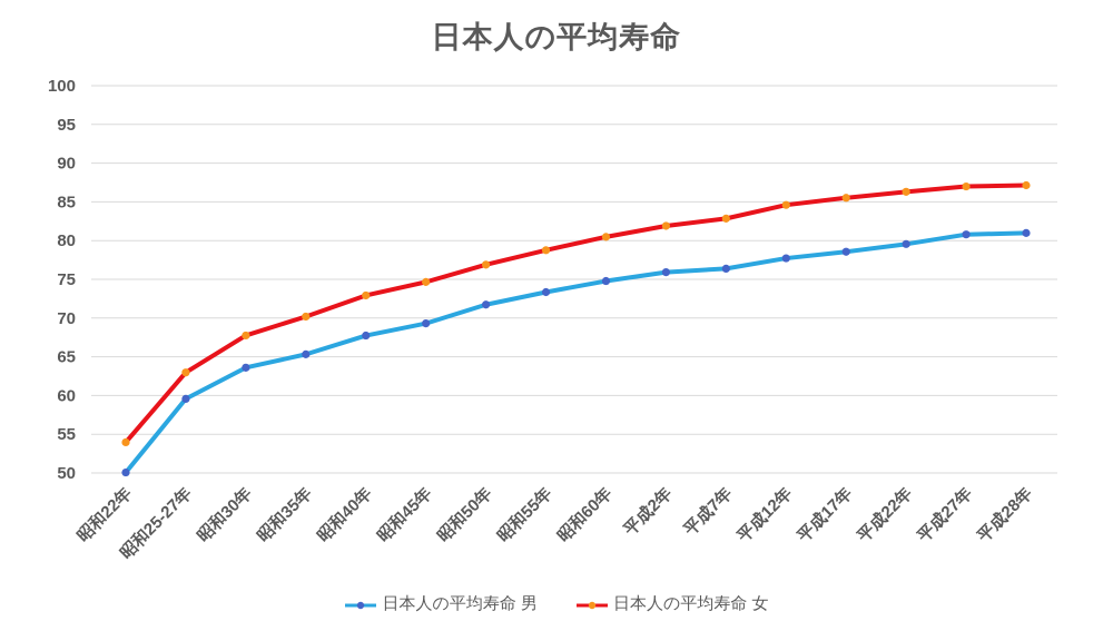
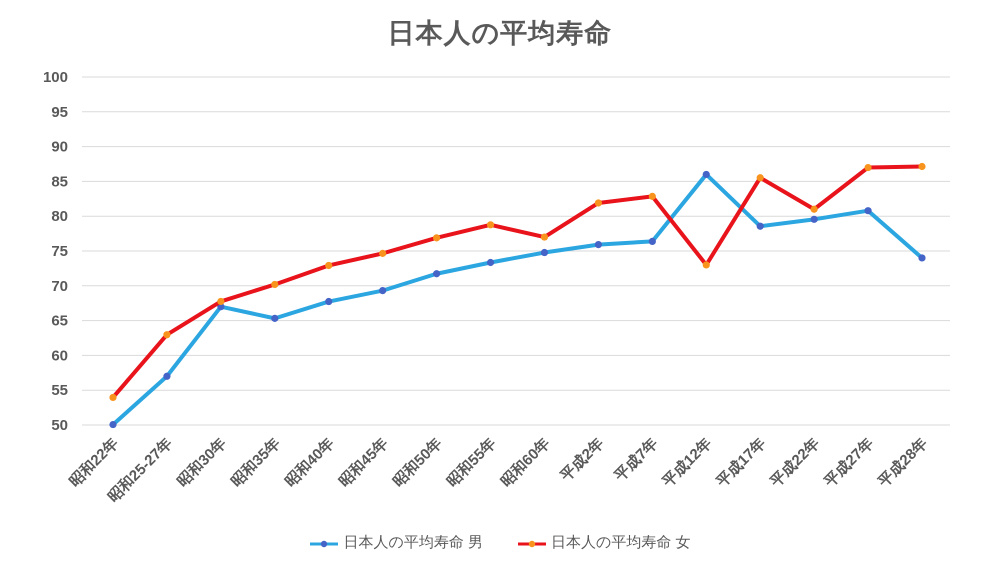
日本人の平均寿命 男/昭和25-27年: 60 -> 57
日本人の平均寿命 男/昭和30年: 64 -> 67
日本人の平均寿命 女/昭和60年: 80 -> 77
日本人の平均寿命 男/平成12年: 78 -> 86
日本人の平均寿命 女/平成12年: 85 -> 73
日本人の平均寿命 女/平成22年: 86 -> 81
日本人の平均寿命 男/平成28年: 81 -> 74
